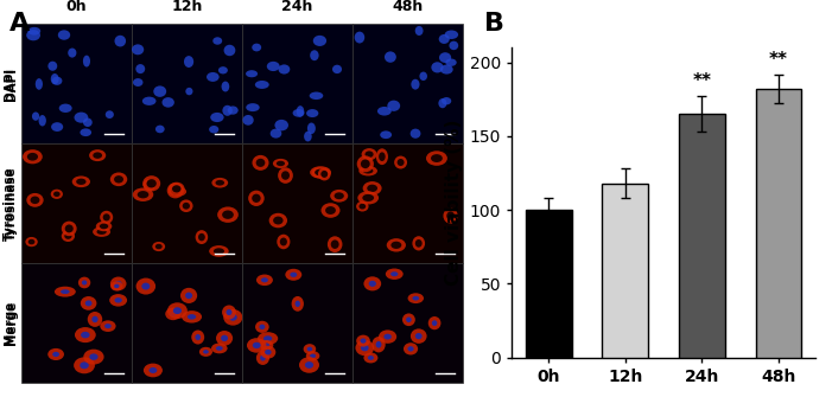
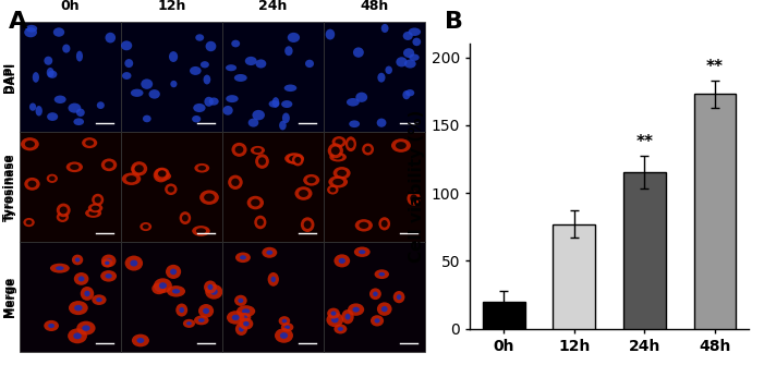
0h: 100 -> 20
12h: 118 -> 77
24h: 165 -> 115
48h: 182 -> 173
